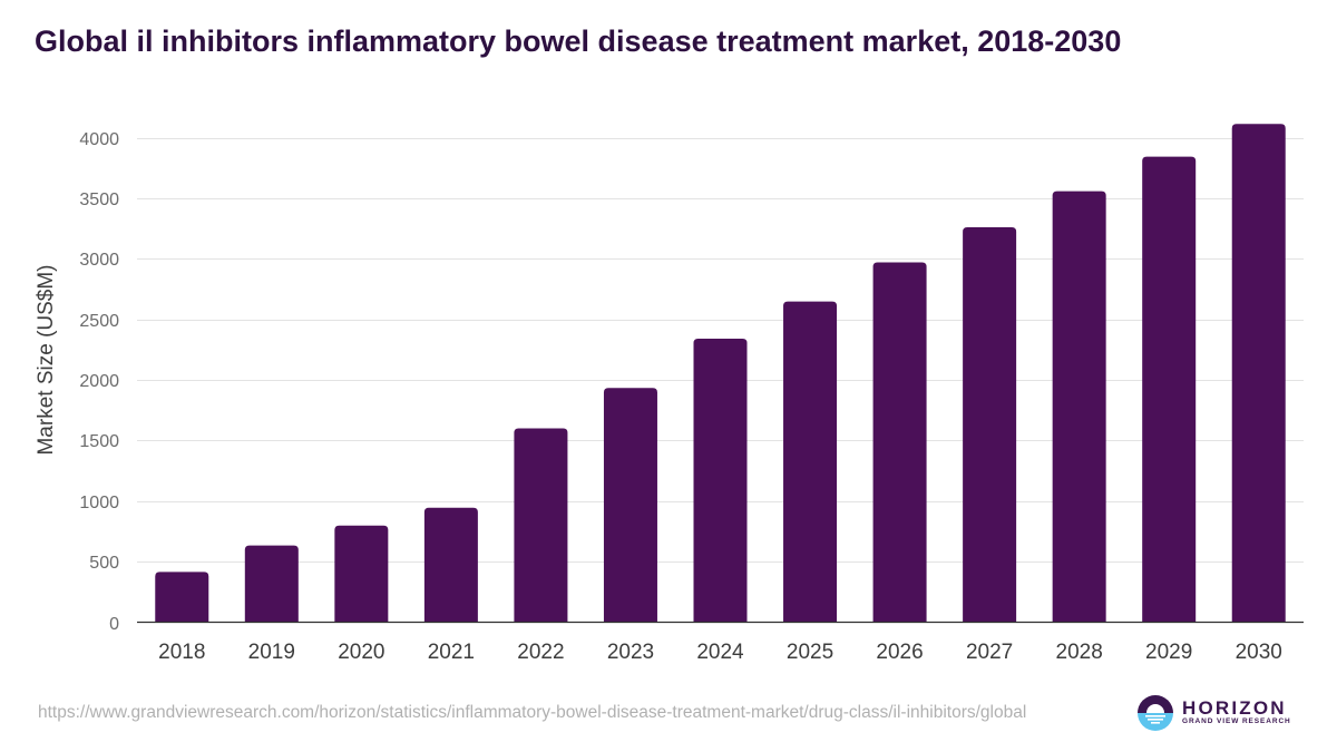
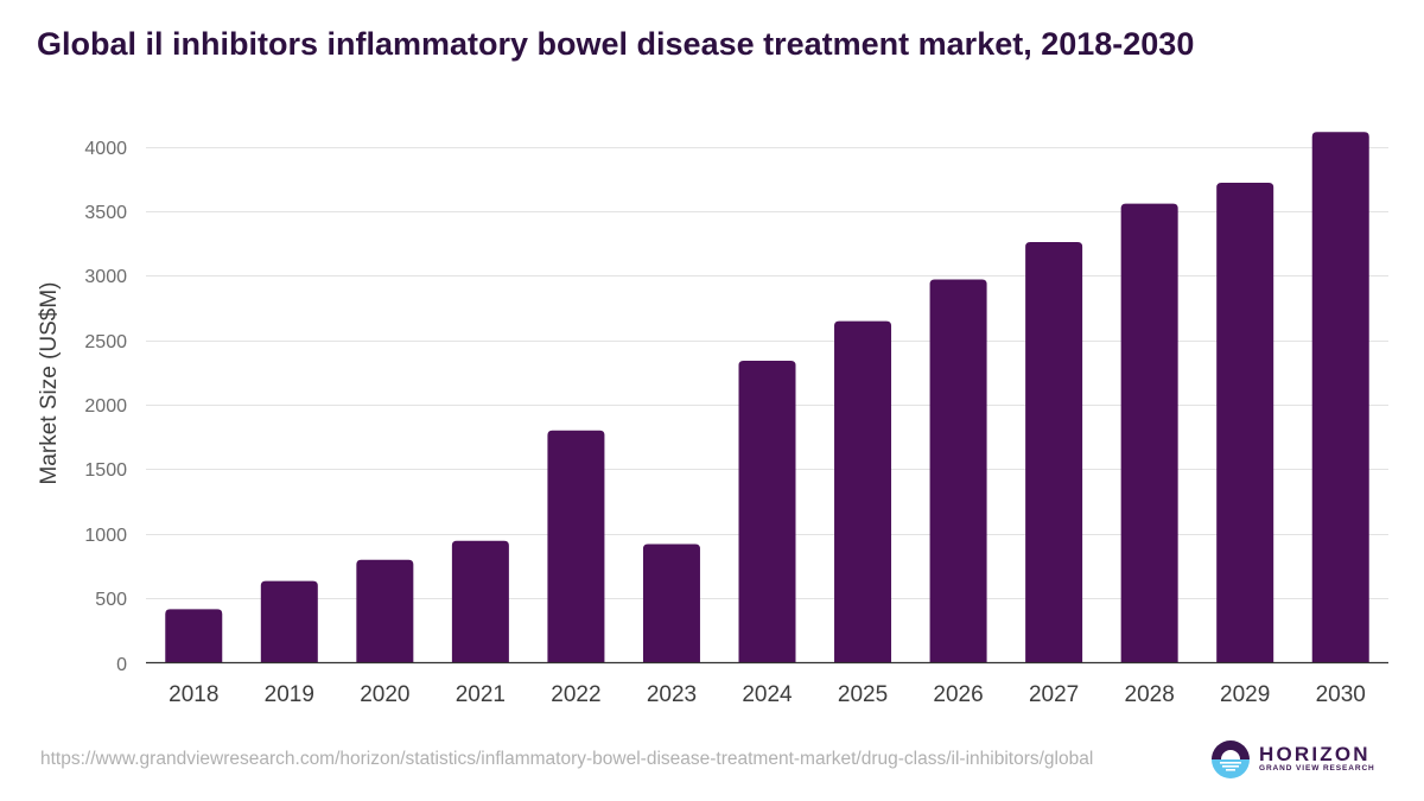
2022: 1600 -> 1800
2023: 1930 -> 920
2029: 3840 -> 3720
